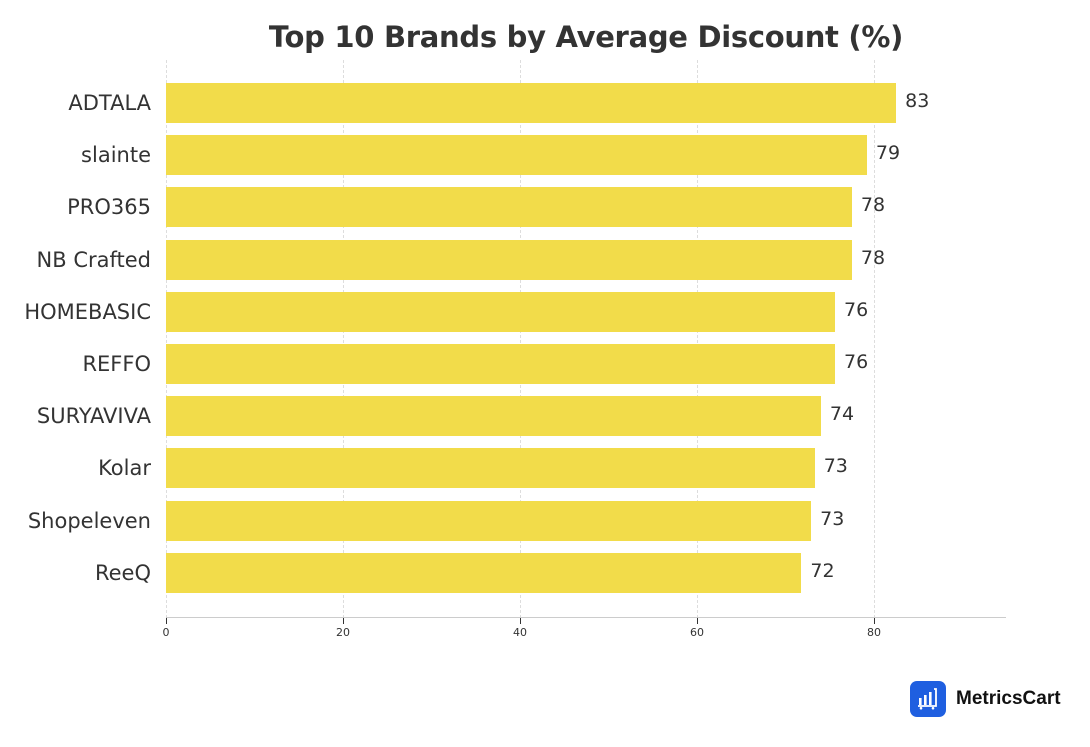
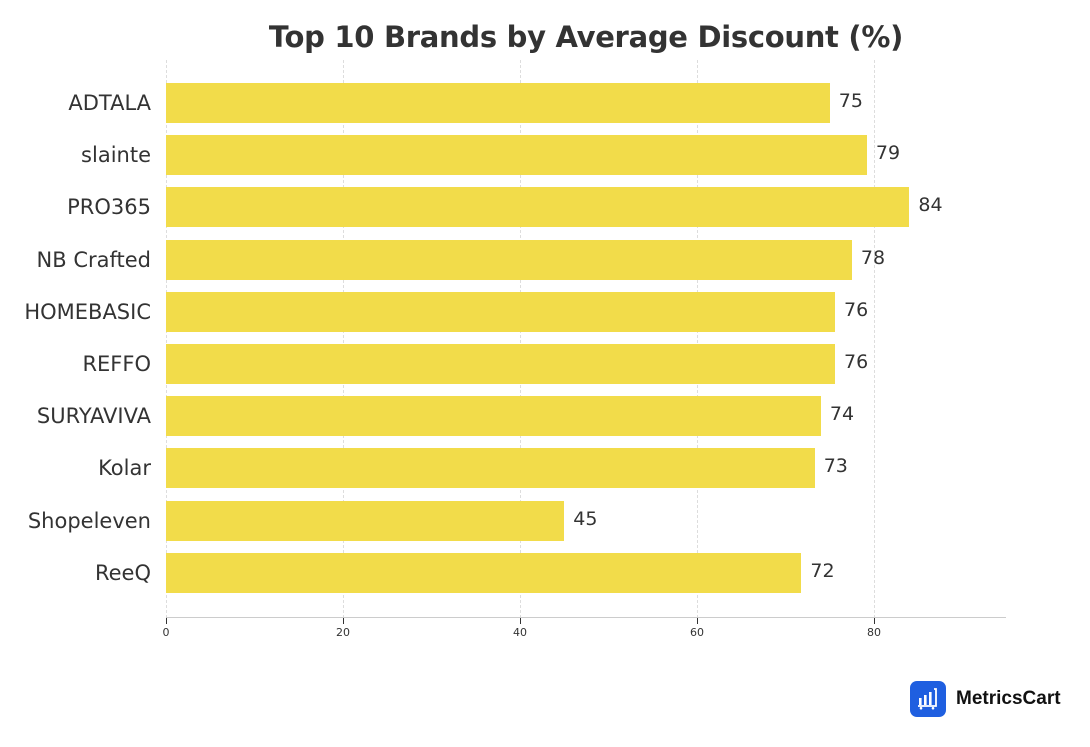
ADTALA: 83 -> 75
PRO365: 78 -> 84
Shopeleven: 73 -> 45
